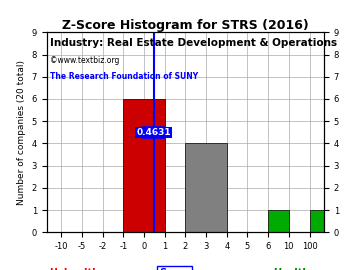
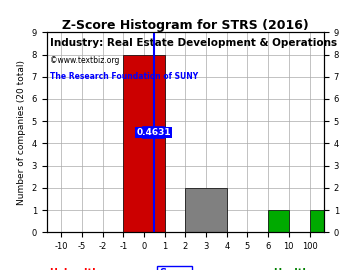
0: 6 -> 8
3: 4 -> 2
